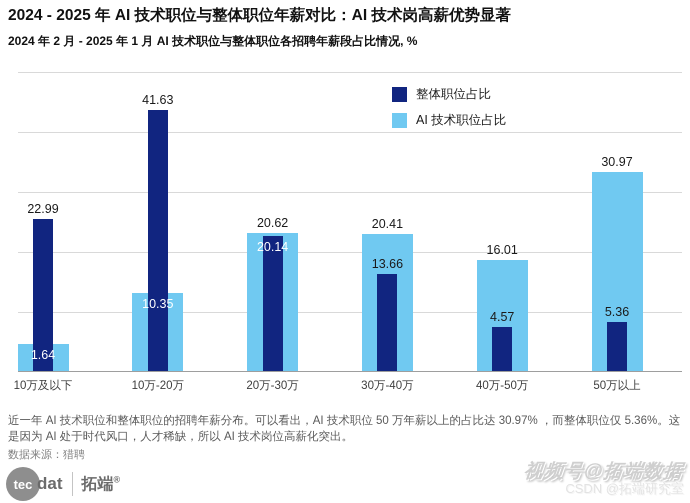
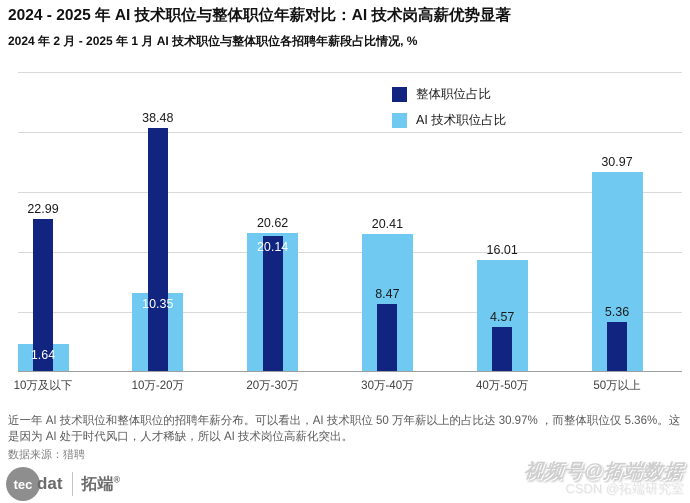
整体职位占比/10万-20万: 41.63 -> 38.48
整体职位占比/30万-40万: 13.66 -> 8.47
